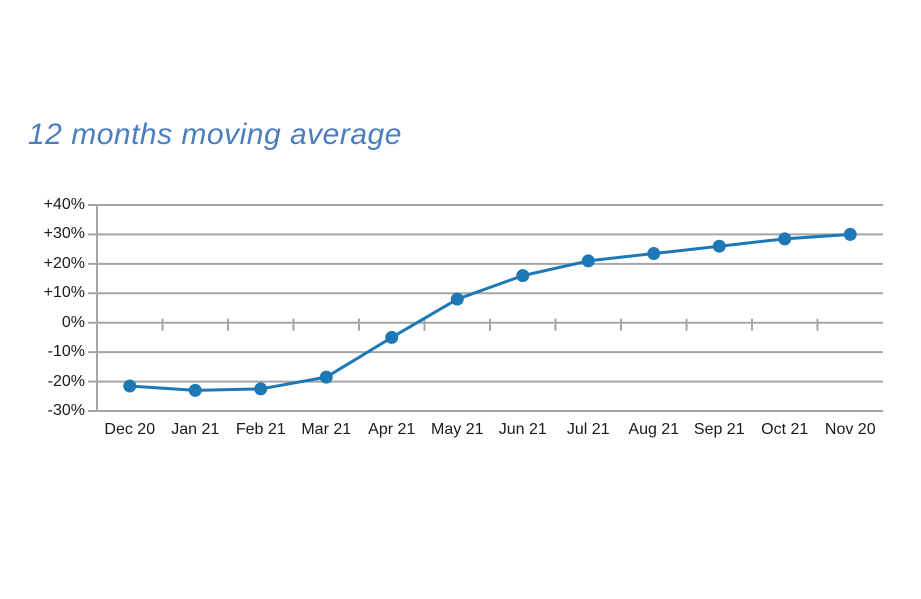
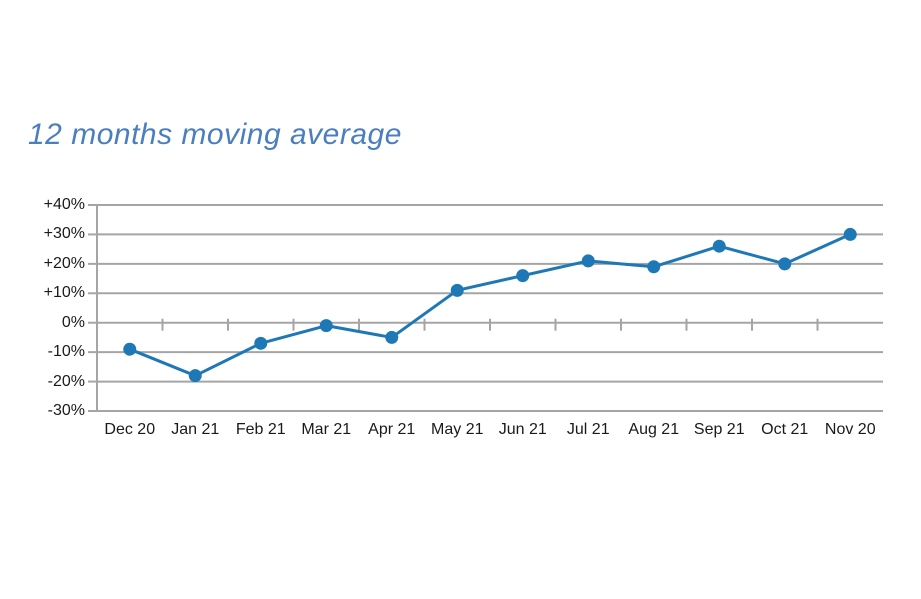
Dec 20: -22% -> -9%
Jan 21: -23% -> -18%
Feb 21: -22% -> -7%
Mar 21: -18% -> -1%
May 21: 8% -> 11%
Aug 21: 24% -> 19%
Oct 21: 28% -> 20%
